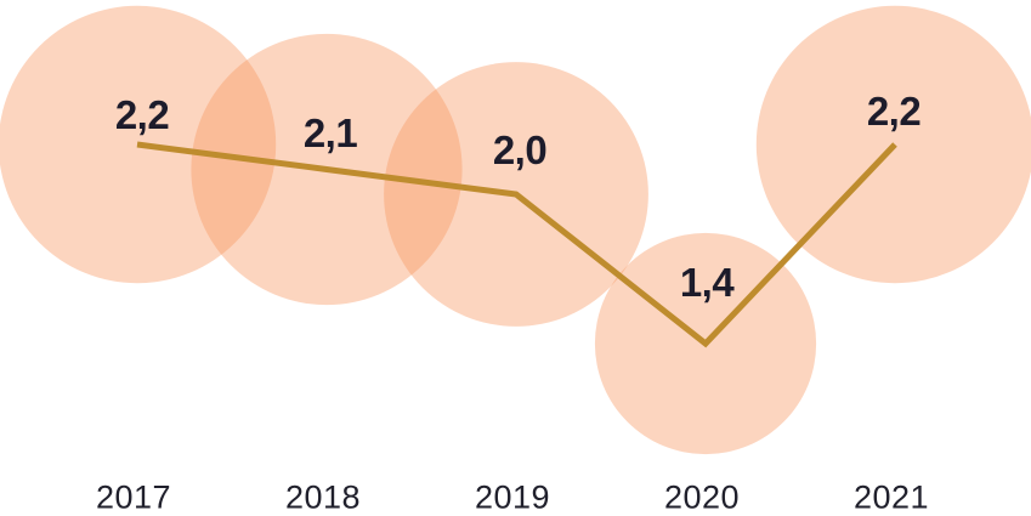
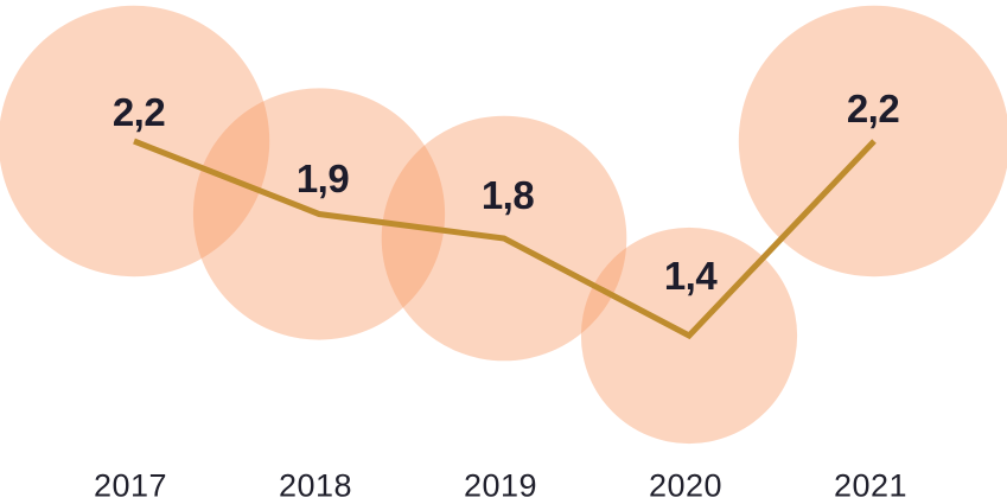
2018: 2,1 -> 1,9
2019: 2,0 -> 1,8
